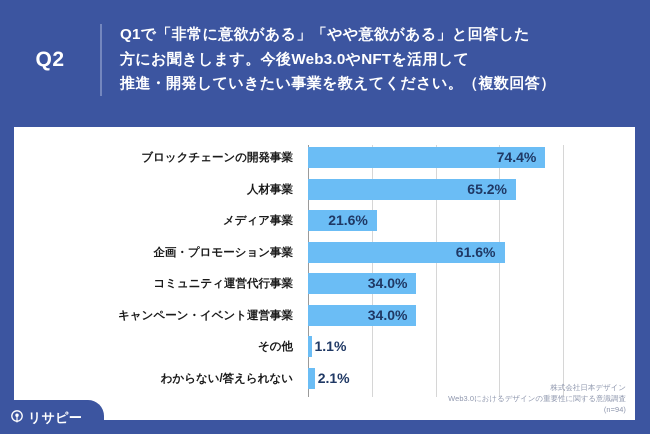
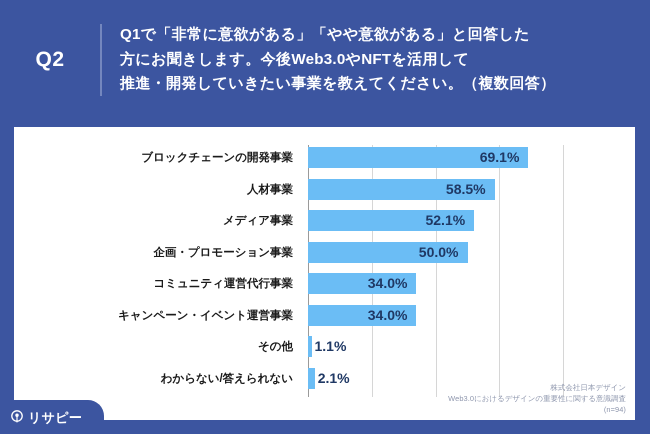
ブロックチェーンの開発事業: 74.4% -> 69.1%
人材事業: 65.2% -> 58.5%
メディア事業: 21.6% -> 52.1%
企画・プロモーション事業: 61.6% -> 50.0%
